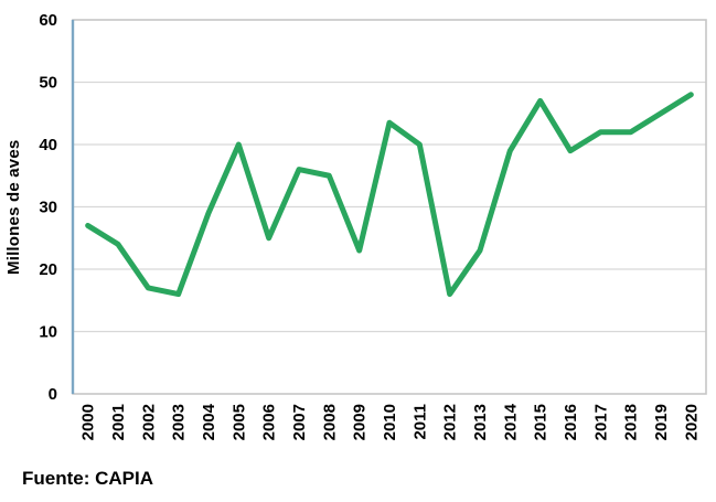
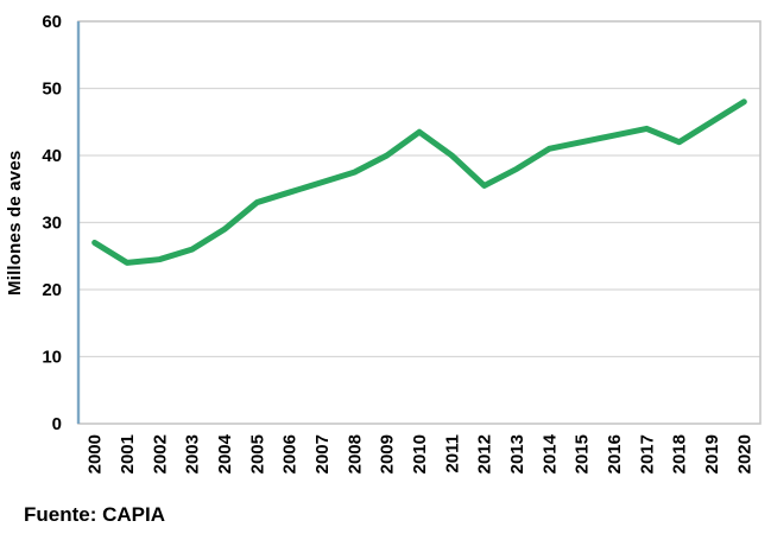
2002: 17 -> 24
2003: 16 -> 26
2005: 40 -> 33
2006: 25 -> 34
2008: 35 -> 38
2009: 23 -> 40
2012: 16 -> 36
2013: 23 -> 38
2014: 39 -> 41
2015: 47 -> 42
2016: 39 -> 43
2017: 42 -> 44
